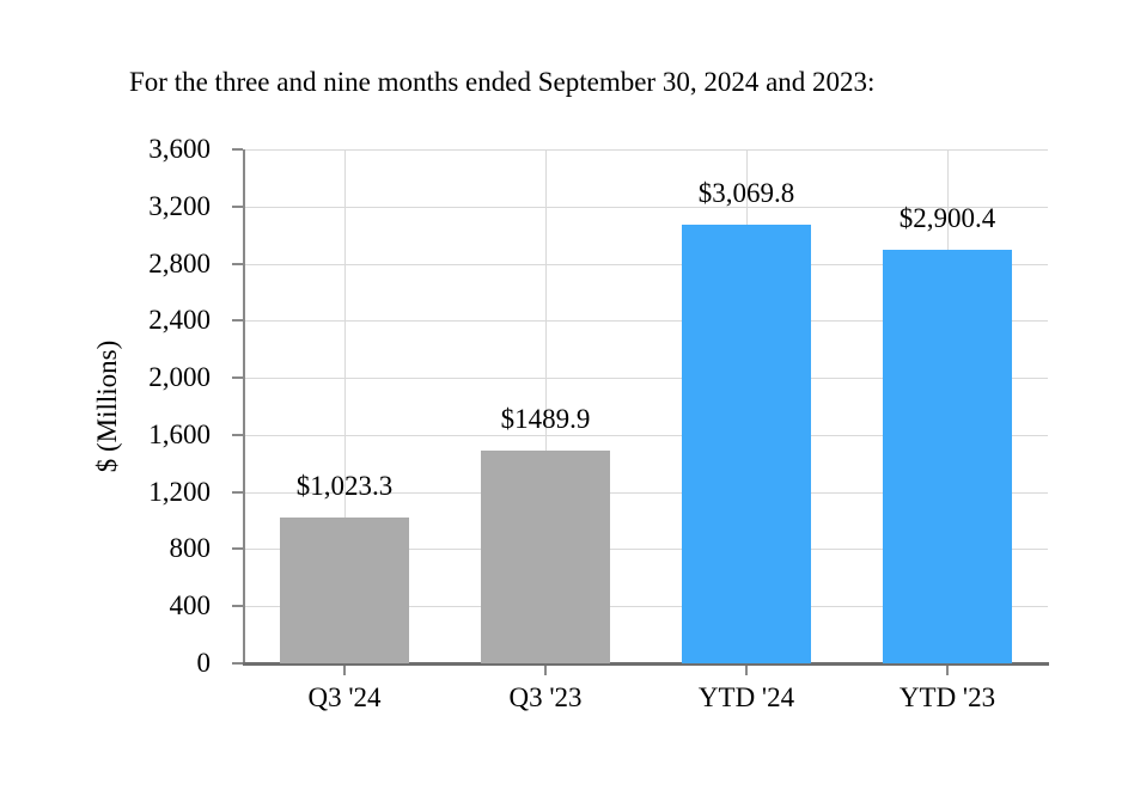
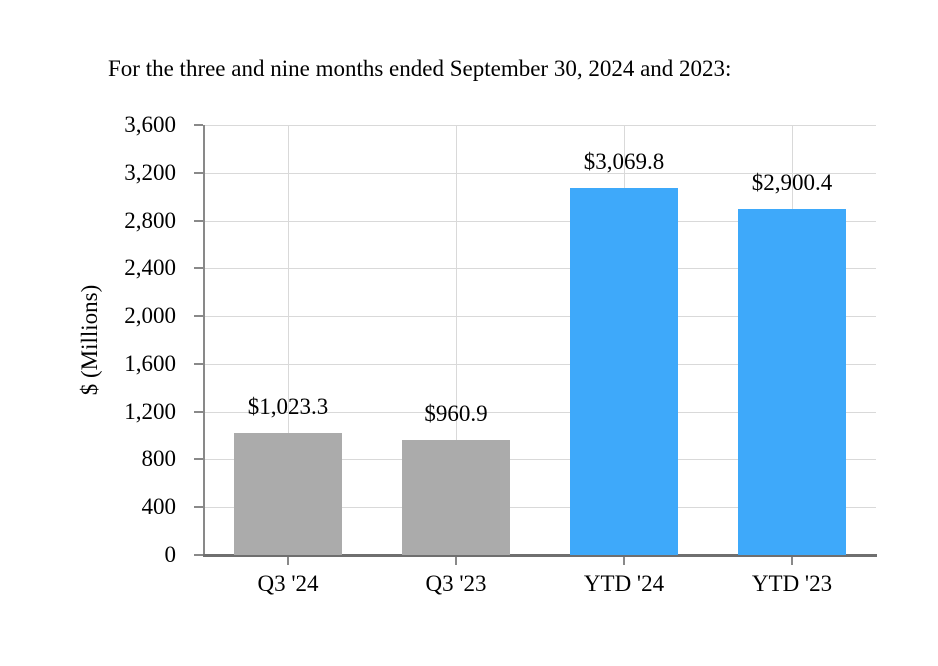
Q3 '23: $1489.9 -> $960.9
